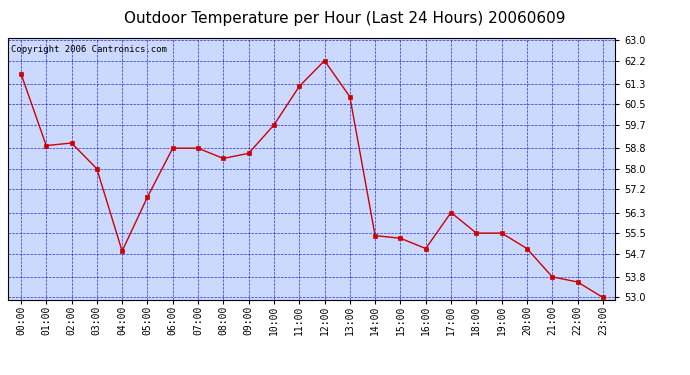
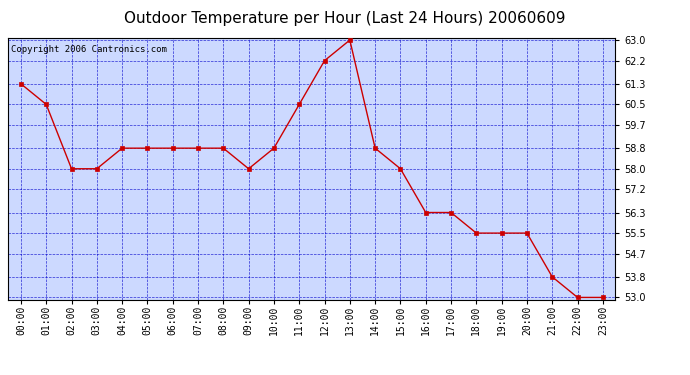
00:00: 61.7 -> 61.3
01:00: 58.9 -> 60.5
02:00: 59.0 -> 58.0
04:00: 54.8 -> 58.8
05:00: 56.9 -> 58.8
08:00: 58.4 -> 58.8
09:00: 58.6 -> 58.0
10:00: 59.7 -> 58.8
11:00: 61.2 -> 60.5
13:00: 60.8 -> 63.0
14:00: 55.4 -> 58.8
15:00: 55.3 -> 58.0
16:00: 54.9 -> 56.3
20:00: 54.9 -> 55.5
22:00: 53.6 -> 53.0
